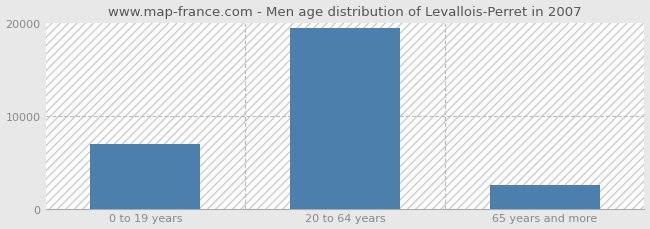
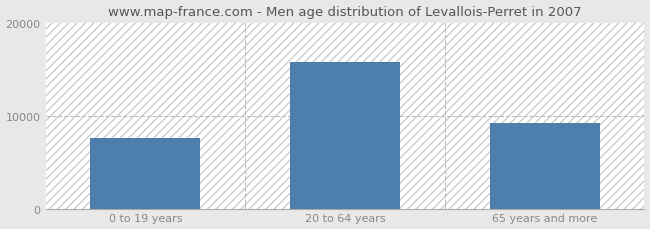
0 to 19 years: 7000 -> 7600
20 to 64 years: 19500 -> 15800
65 years and more: 2500 -> 9200
